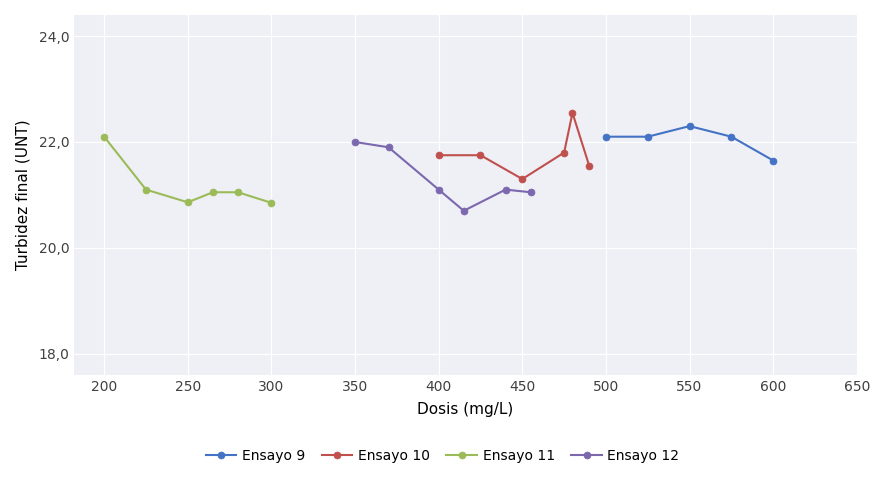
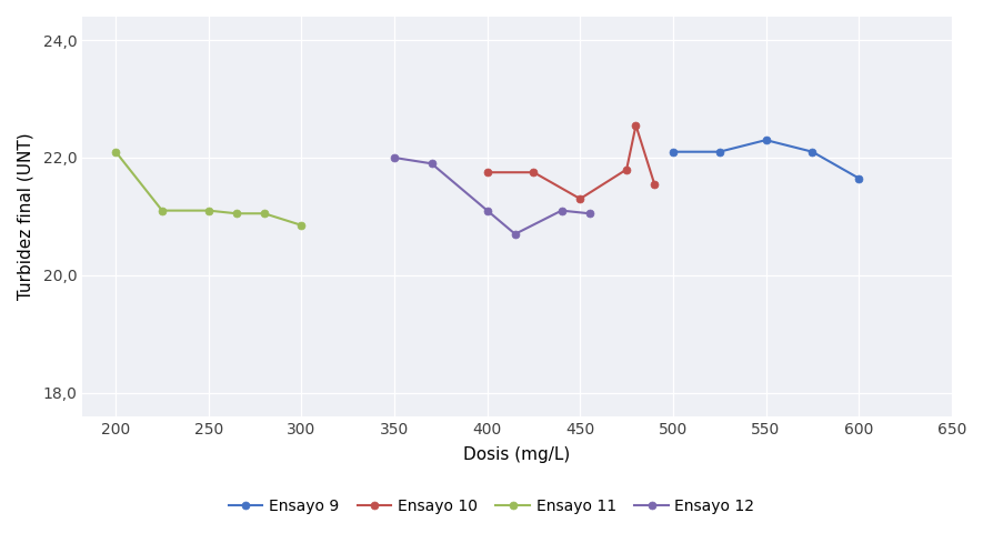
Ensayo 11/250: 20,86 -> 21,10
